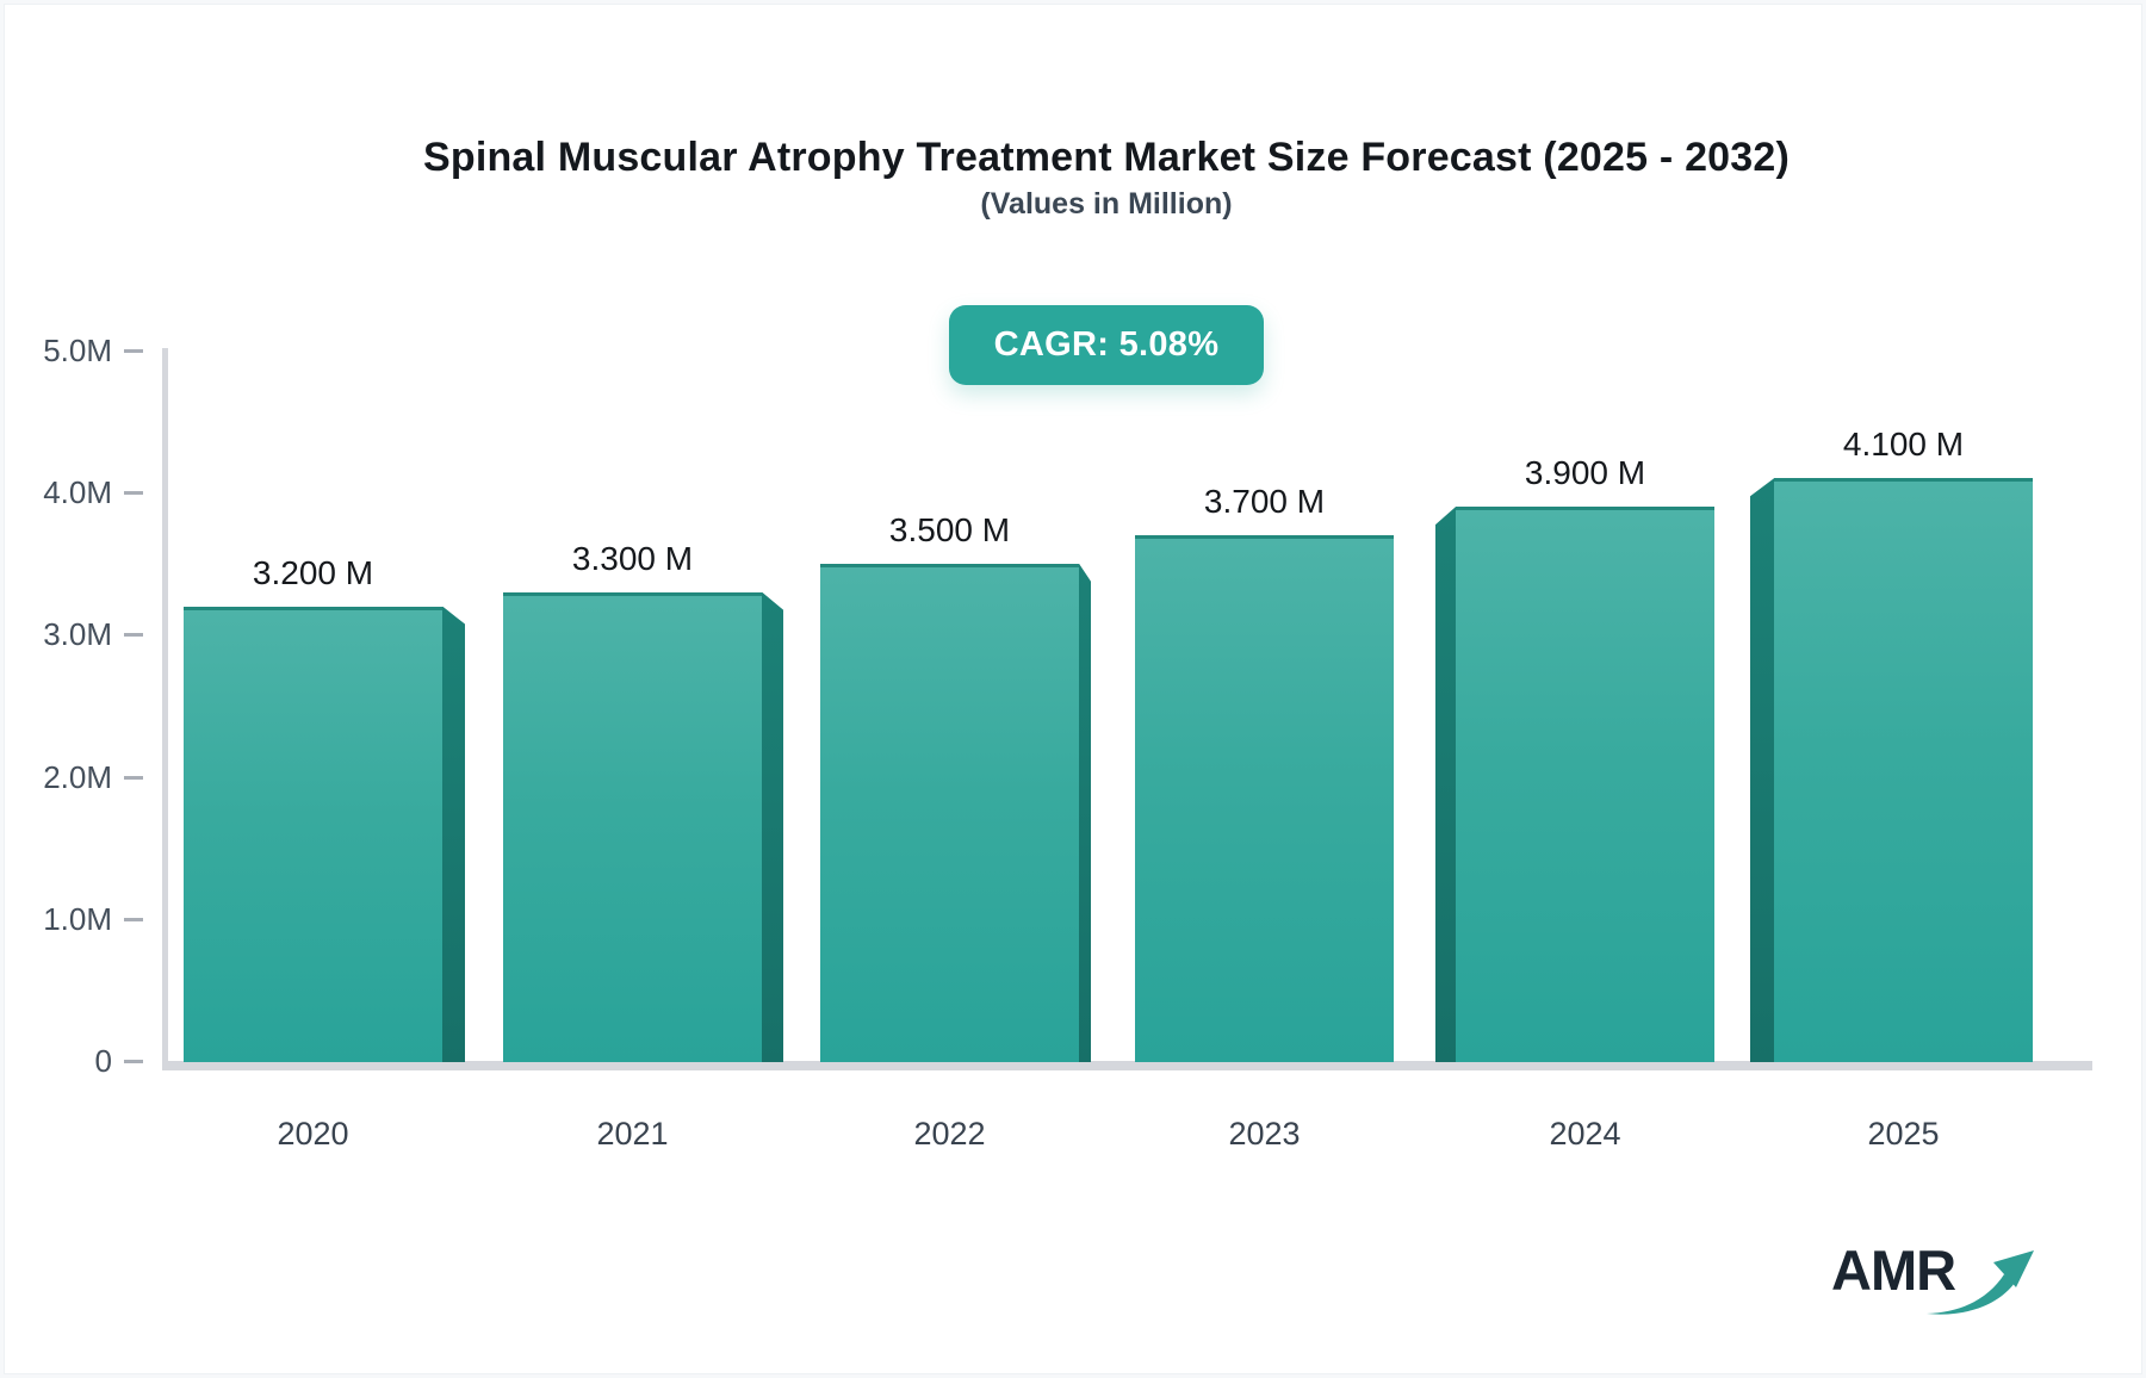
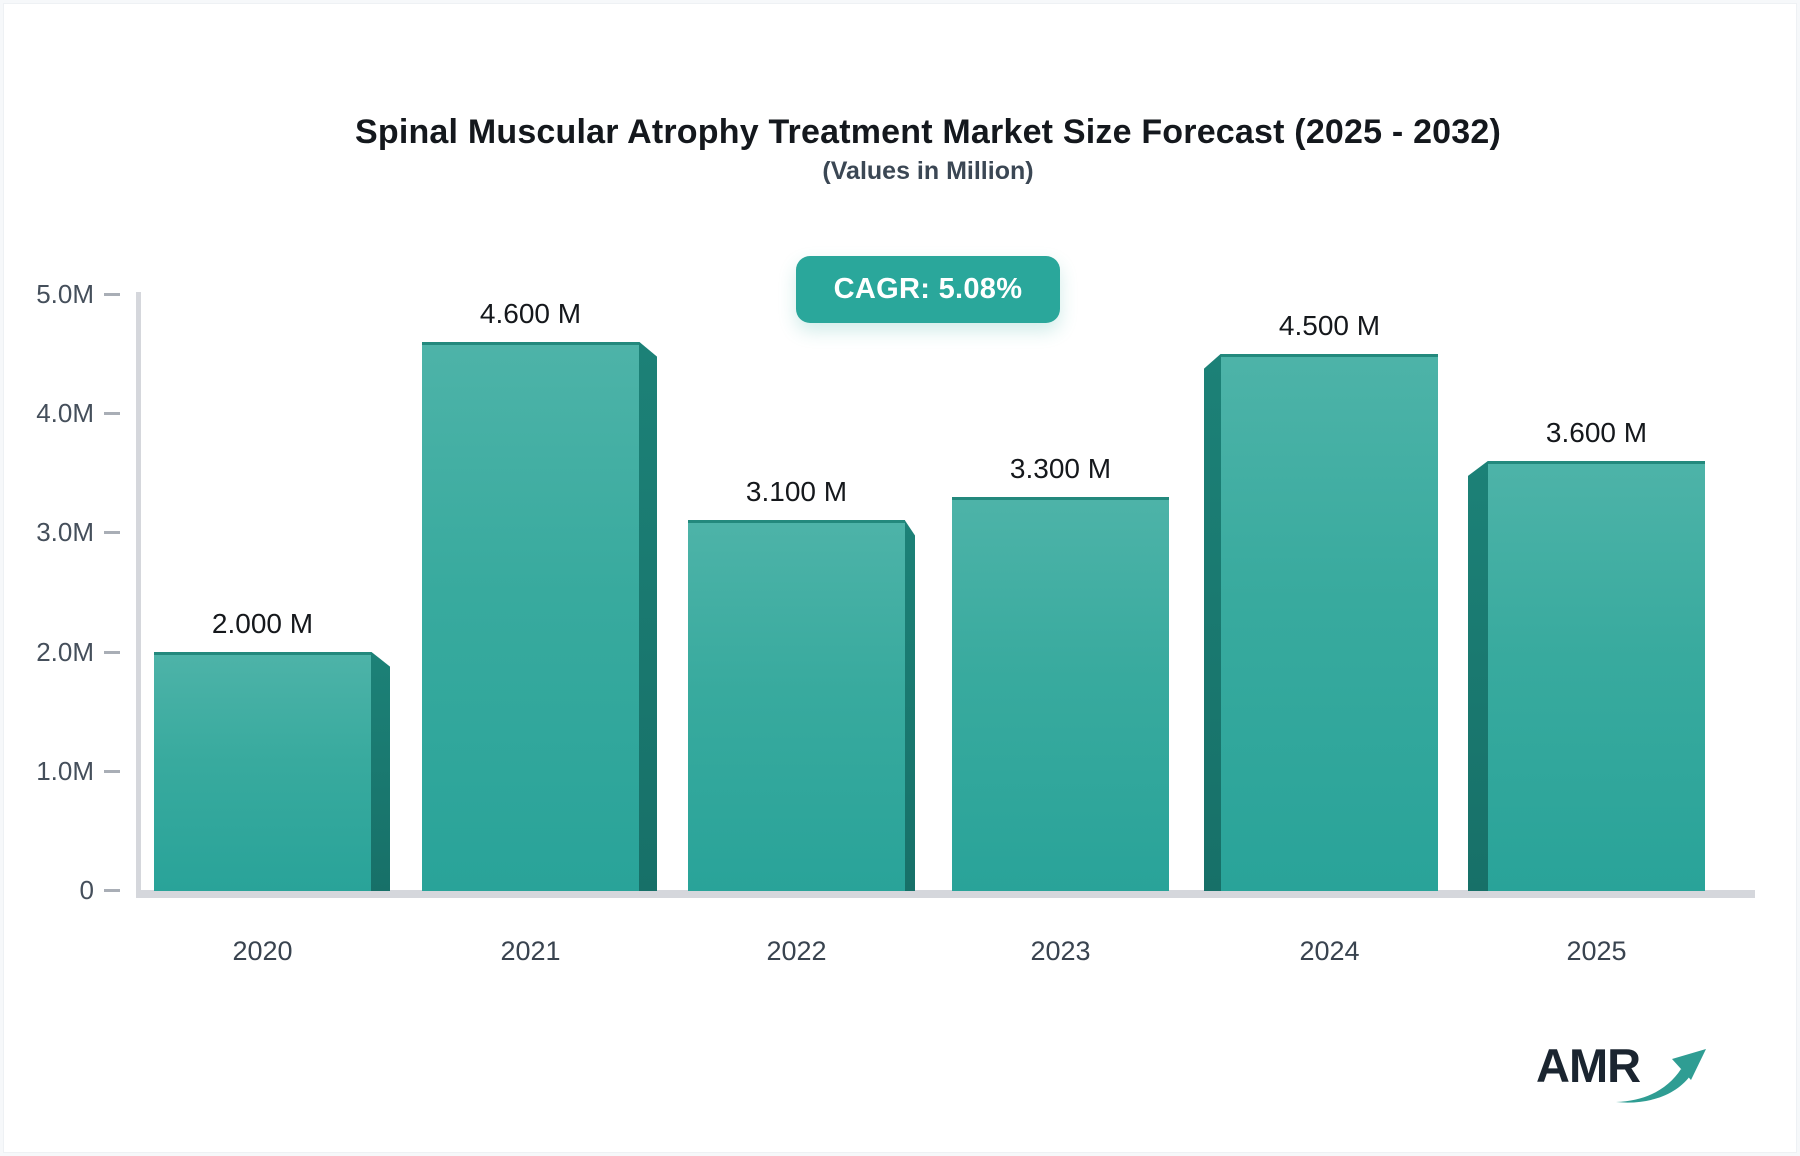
2020: 3.200 -> 2.000
2021: 3.300 -> 4.600
2022: 3.500 -> 3.100
2023: 3.700 -> 3.300
2024: 3.900 -> 4.500
2025: 4.100 -> 3.600
